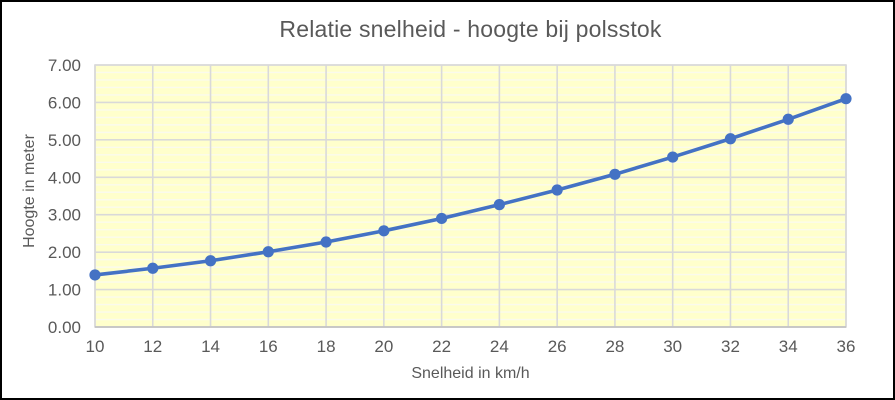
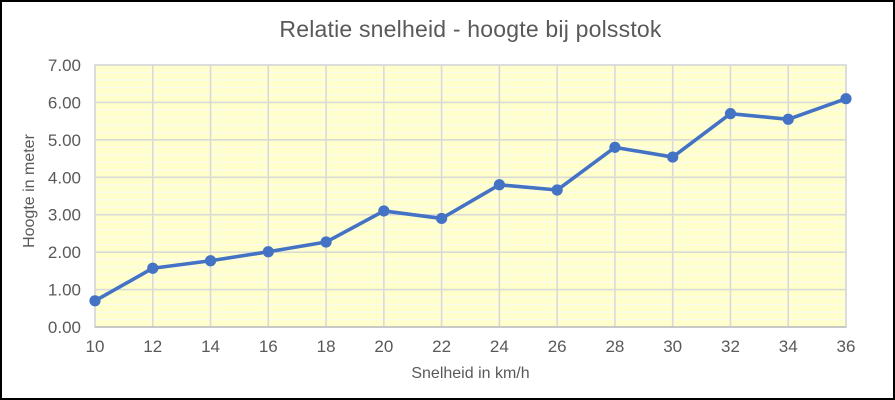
10: 1.4 -> 0.7
20: 2.6 -> 3.1
24: 3.3 -> 3.8
28: 4.1 -> 4.8
32: 5.0 -> 5.7
